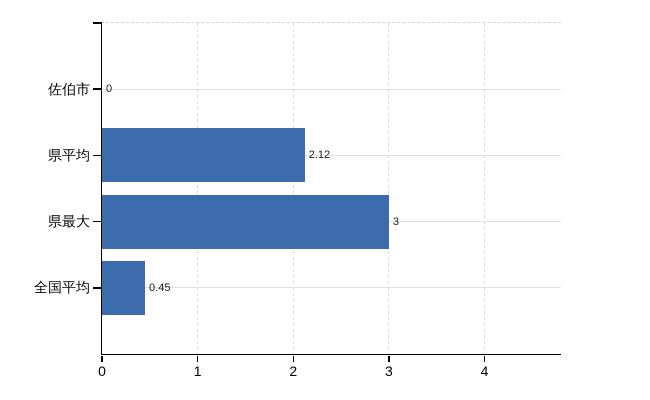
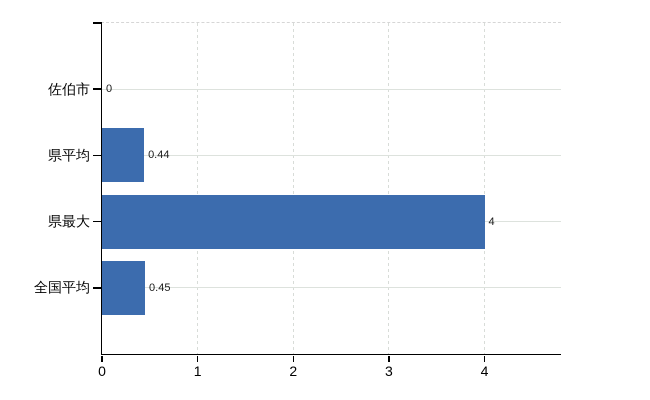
県平均: 2.12 -> 0.44
県最大: 3 -> 4
